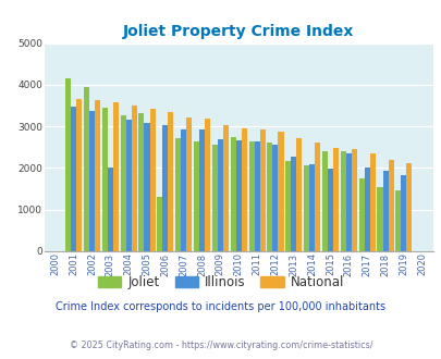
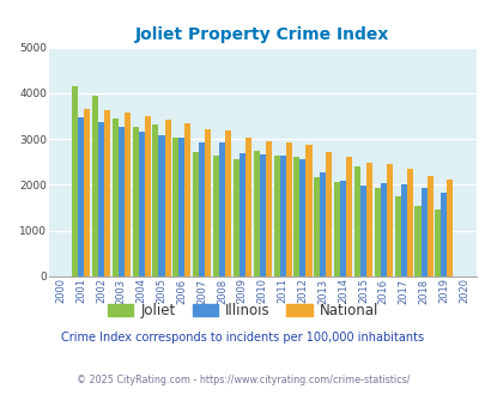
Illinois/2003: 2000 -> 3270
Joliet/2006: 1300 -> 3040
Joliet/2016: 2400 -> 1940
Illinois/2016: 2350 -> 2040
